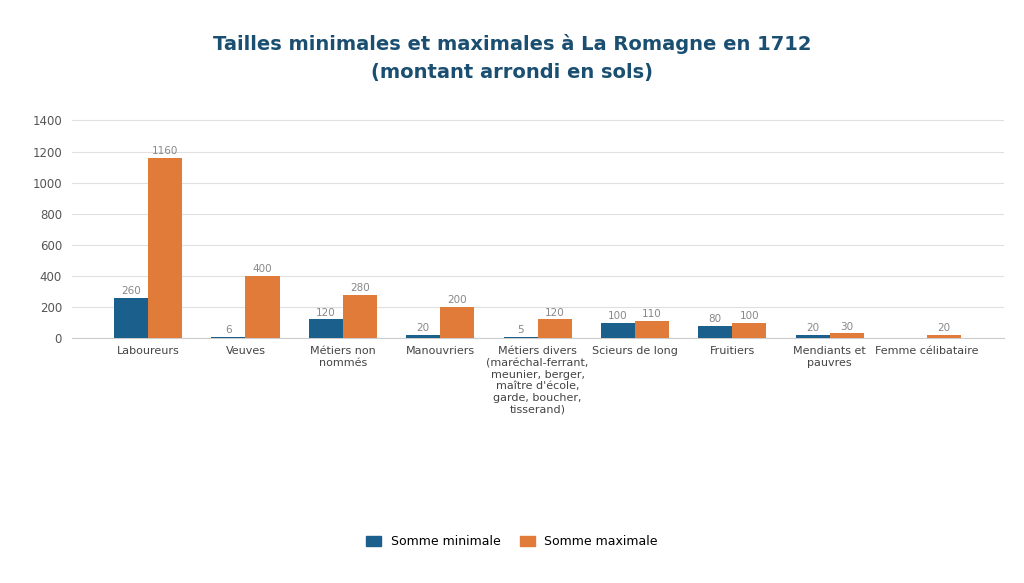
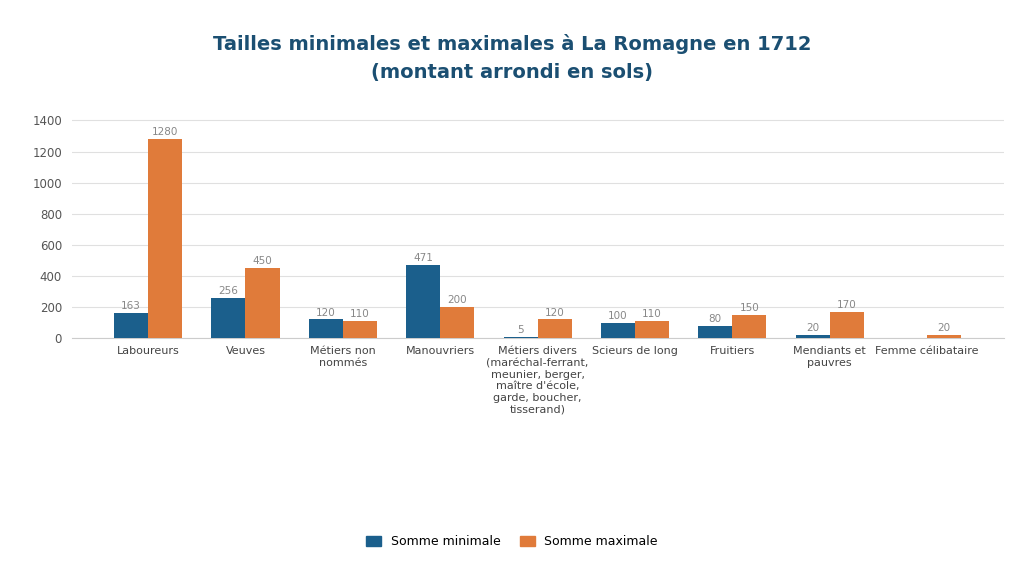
Somme minimale/Laboureurs: 260 -> 163
Somme maximale/Laboureurs: 1160 -> 1280
Somme minimale/Veuves: 6 -> 256
Somme maximale/Veuves: 400 -> 450
Somme maximale/Métiers non nommés: 280 -> 110
Somme minimale/Manouvriers: 20 -> 471
Somme maximale/Fruitiers: 100 -> 150
Somme maximale/Mendiants et pauvres: 30 -> 170
